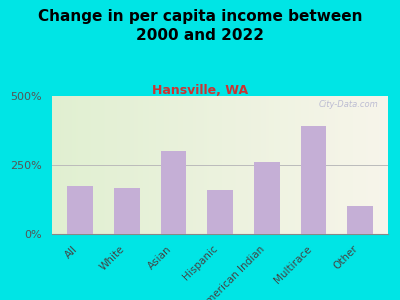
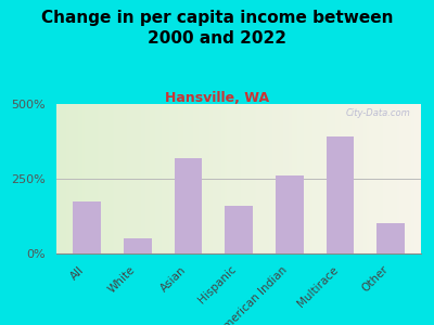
White: 165% -> 50%
Asian: 300% -> 320%
